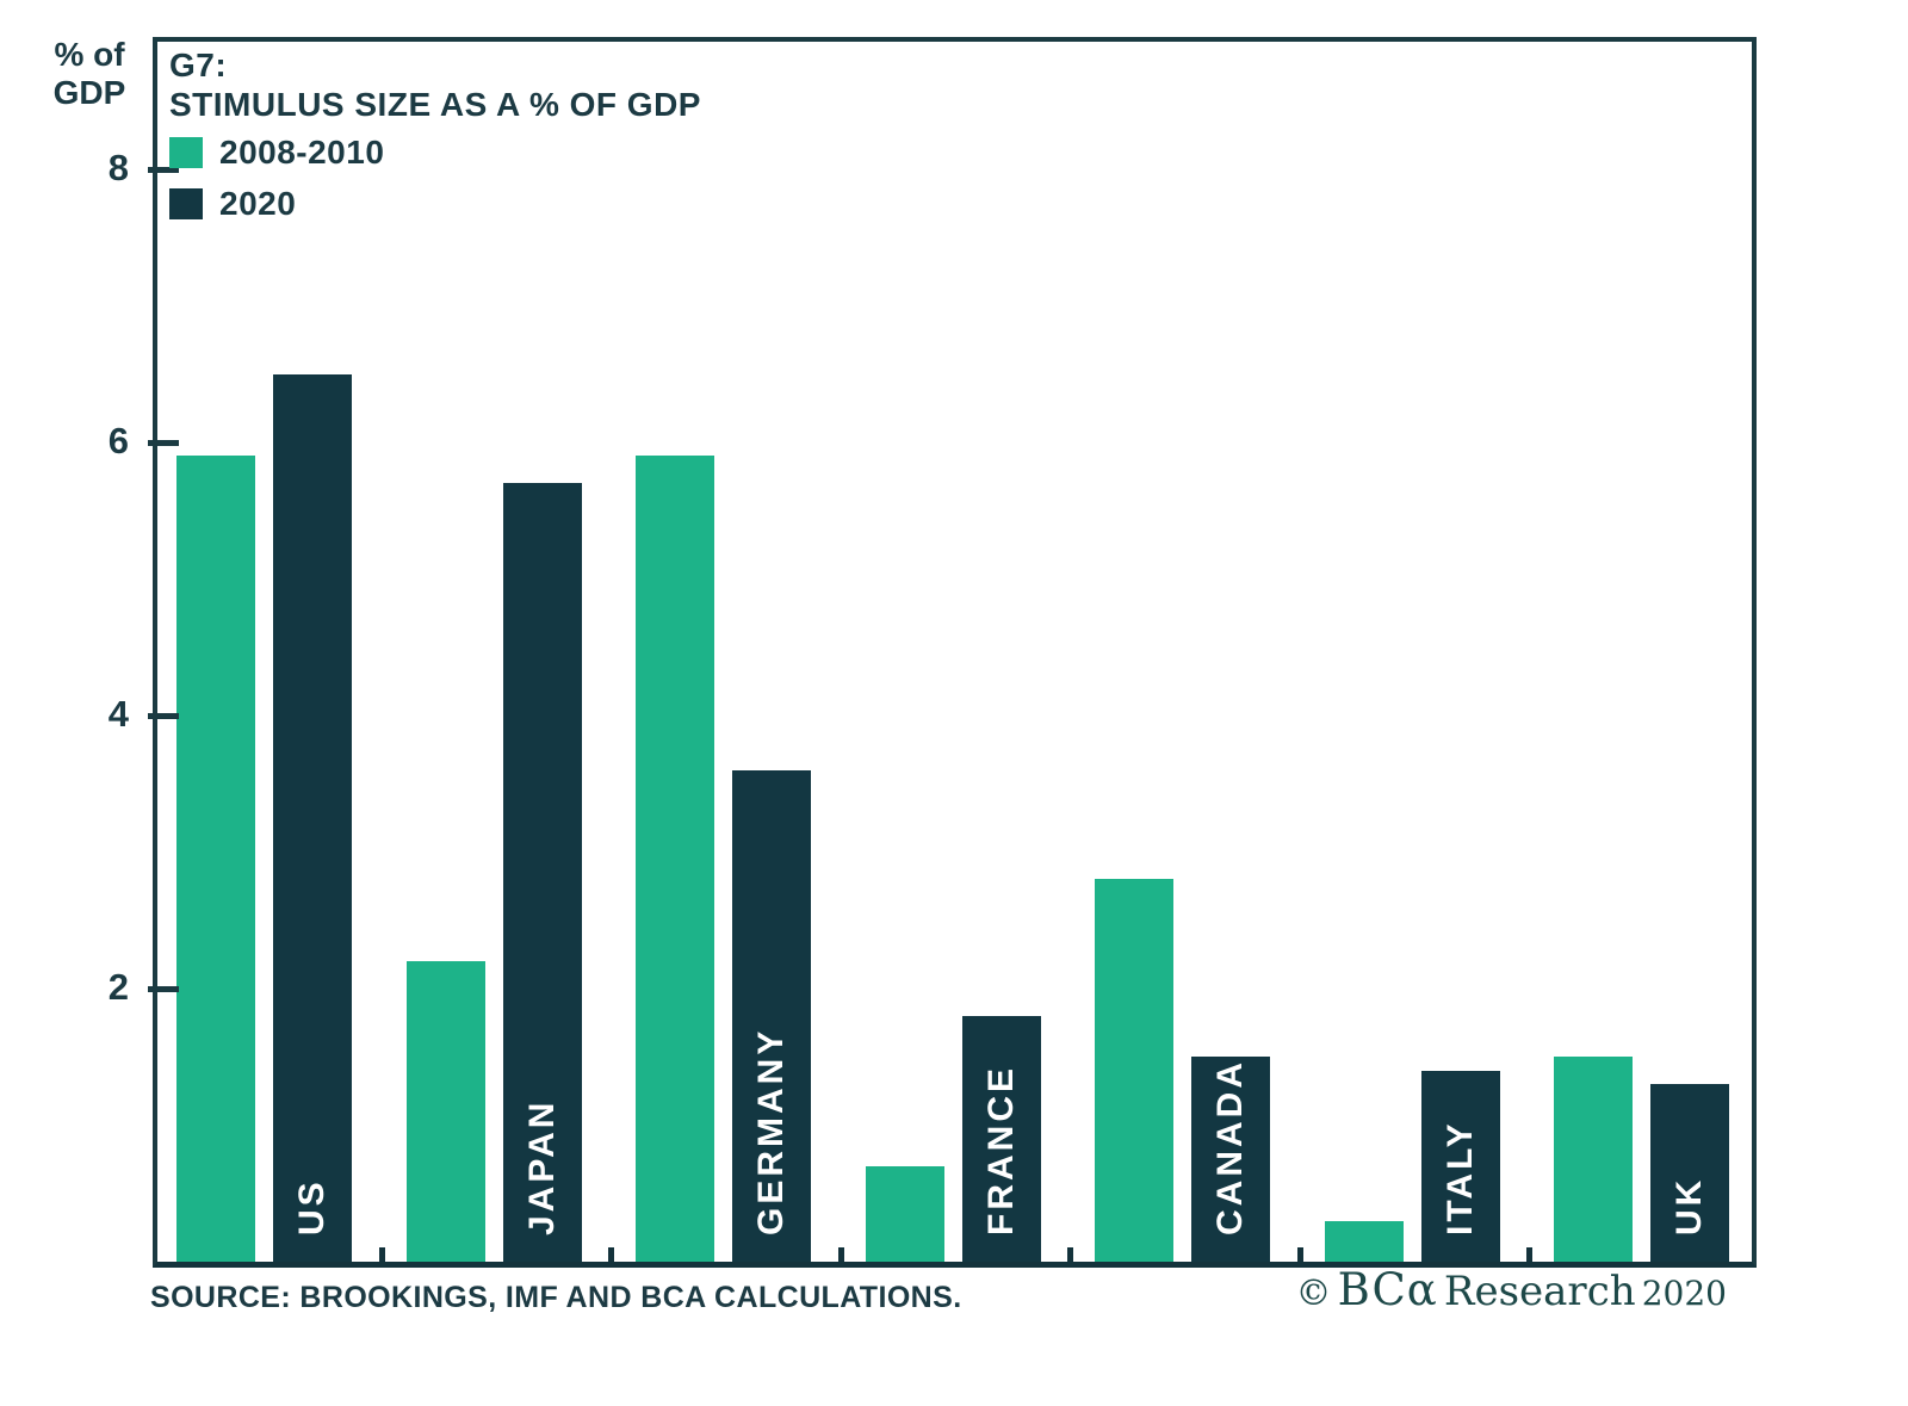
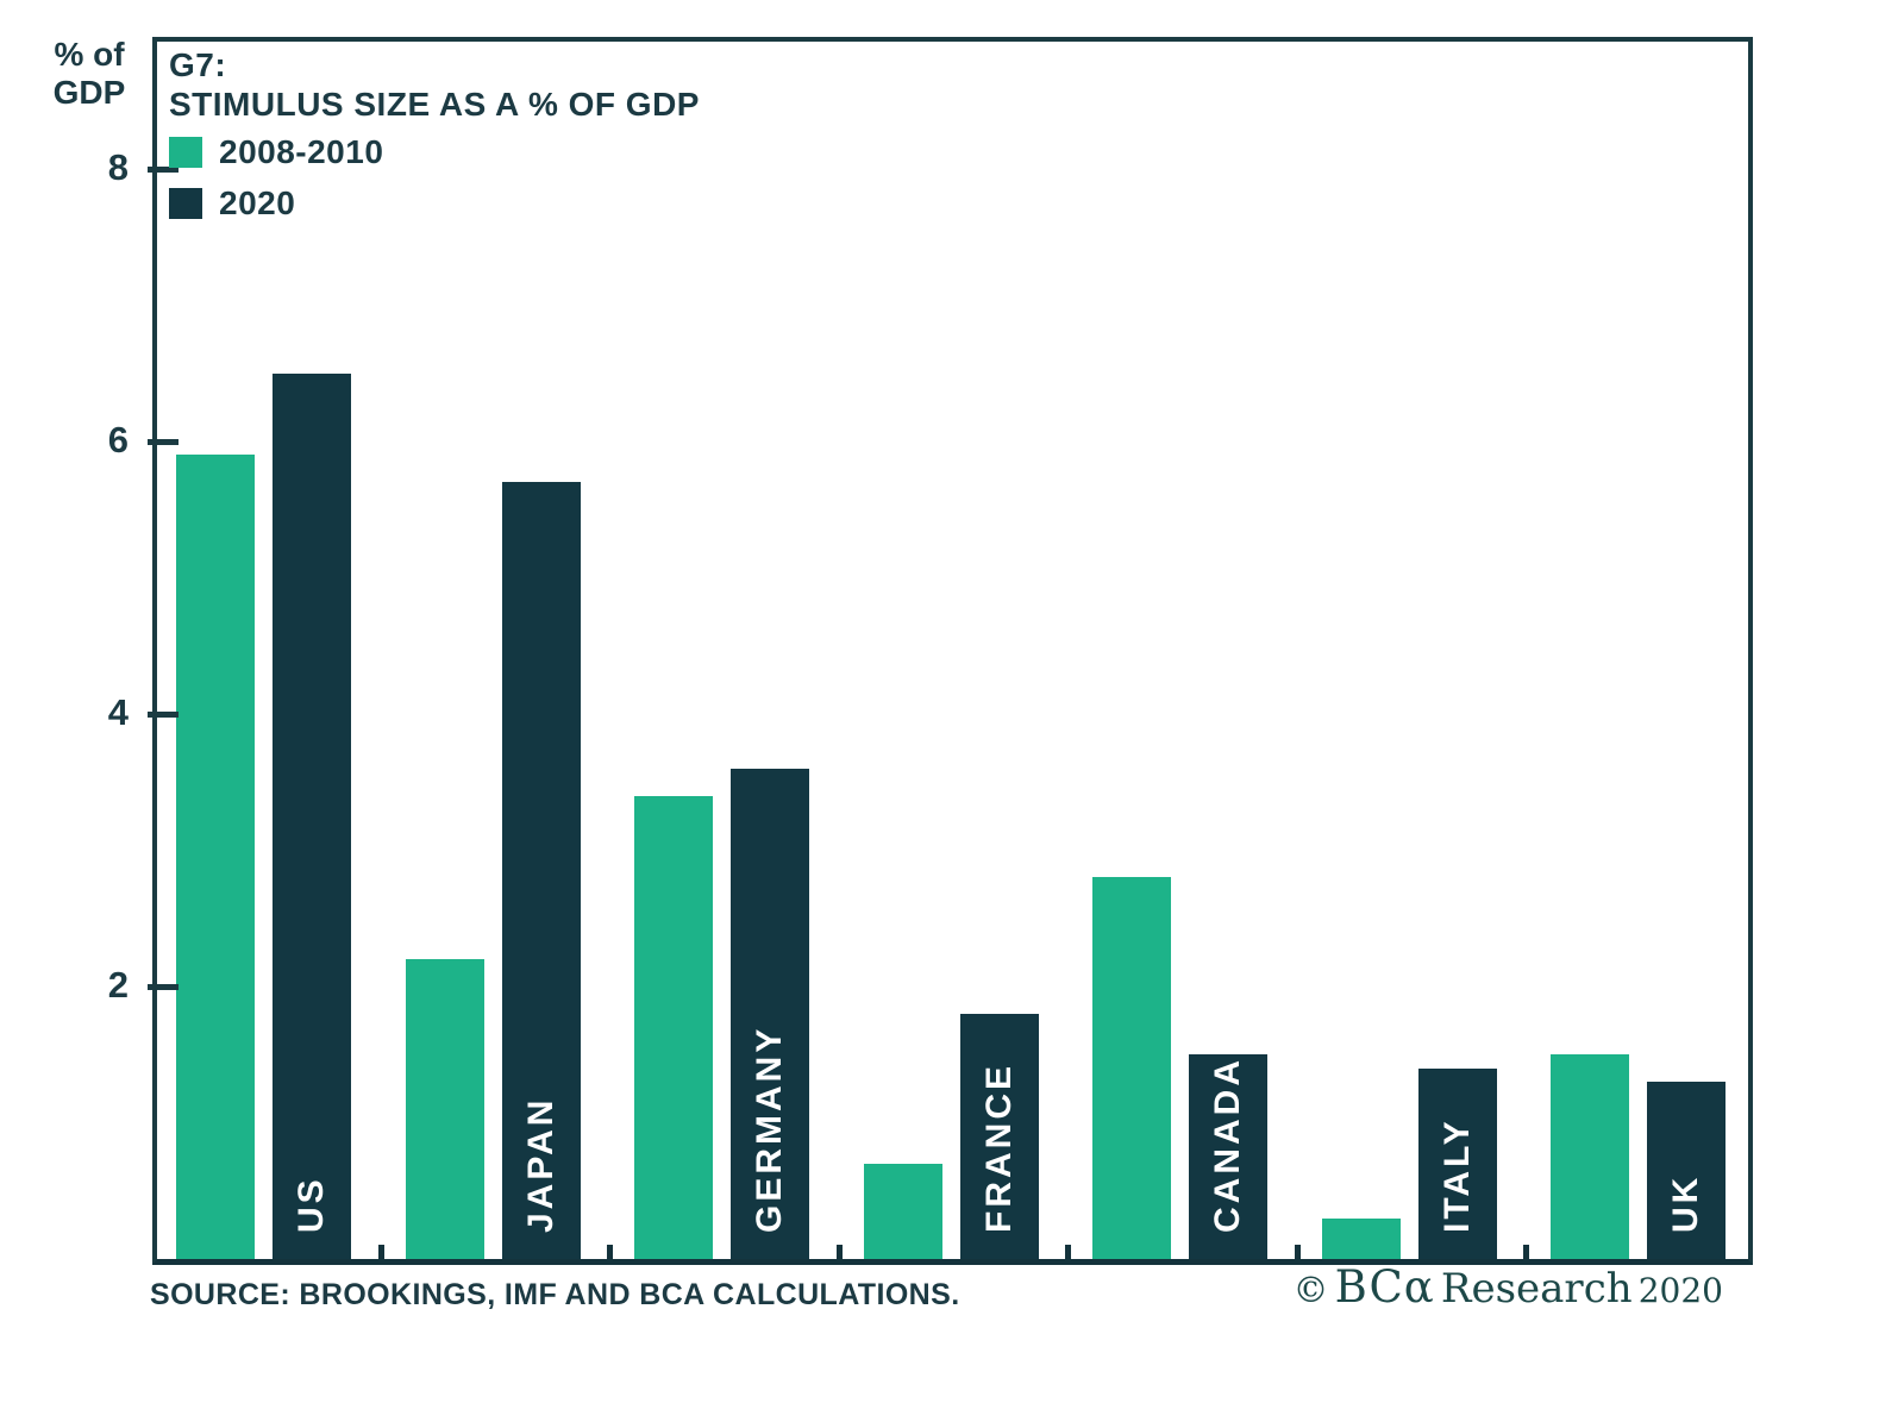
2008-2010/GERMANY: 5.9 -> 3.4
